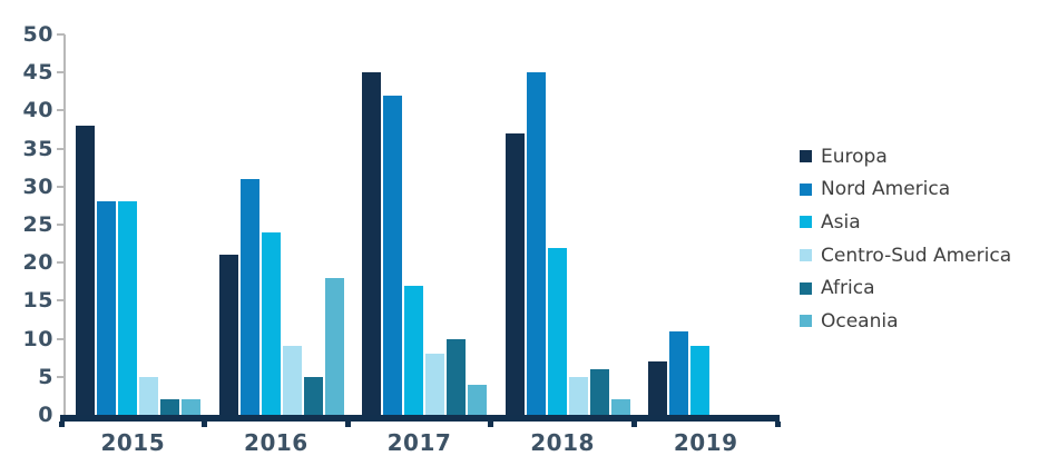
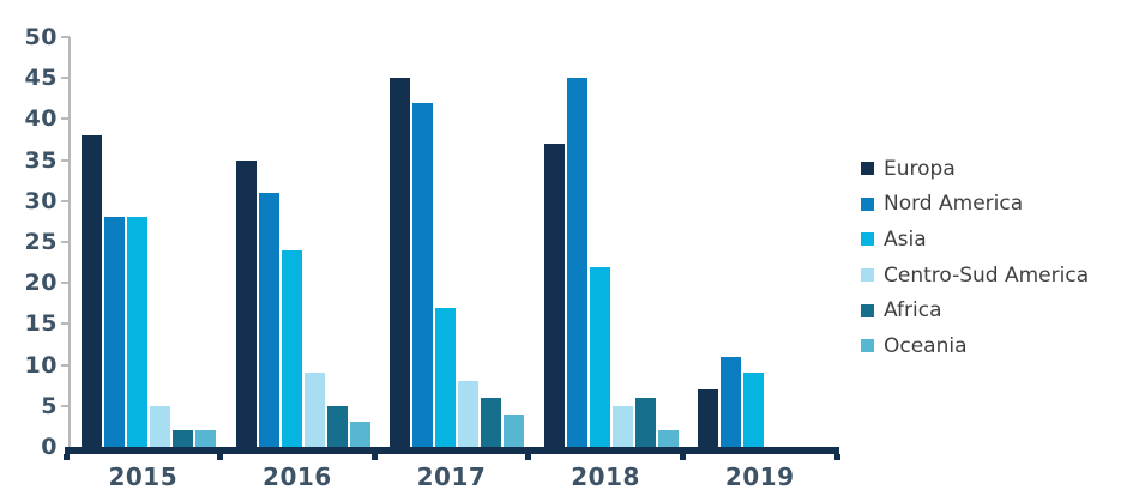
Europa/2016: 21 -> 35
Oceania/2016: 18 -> 3
Africa/2017: 10 -> 6
